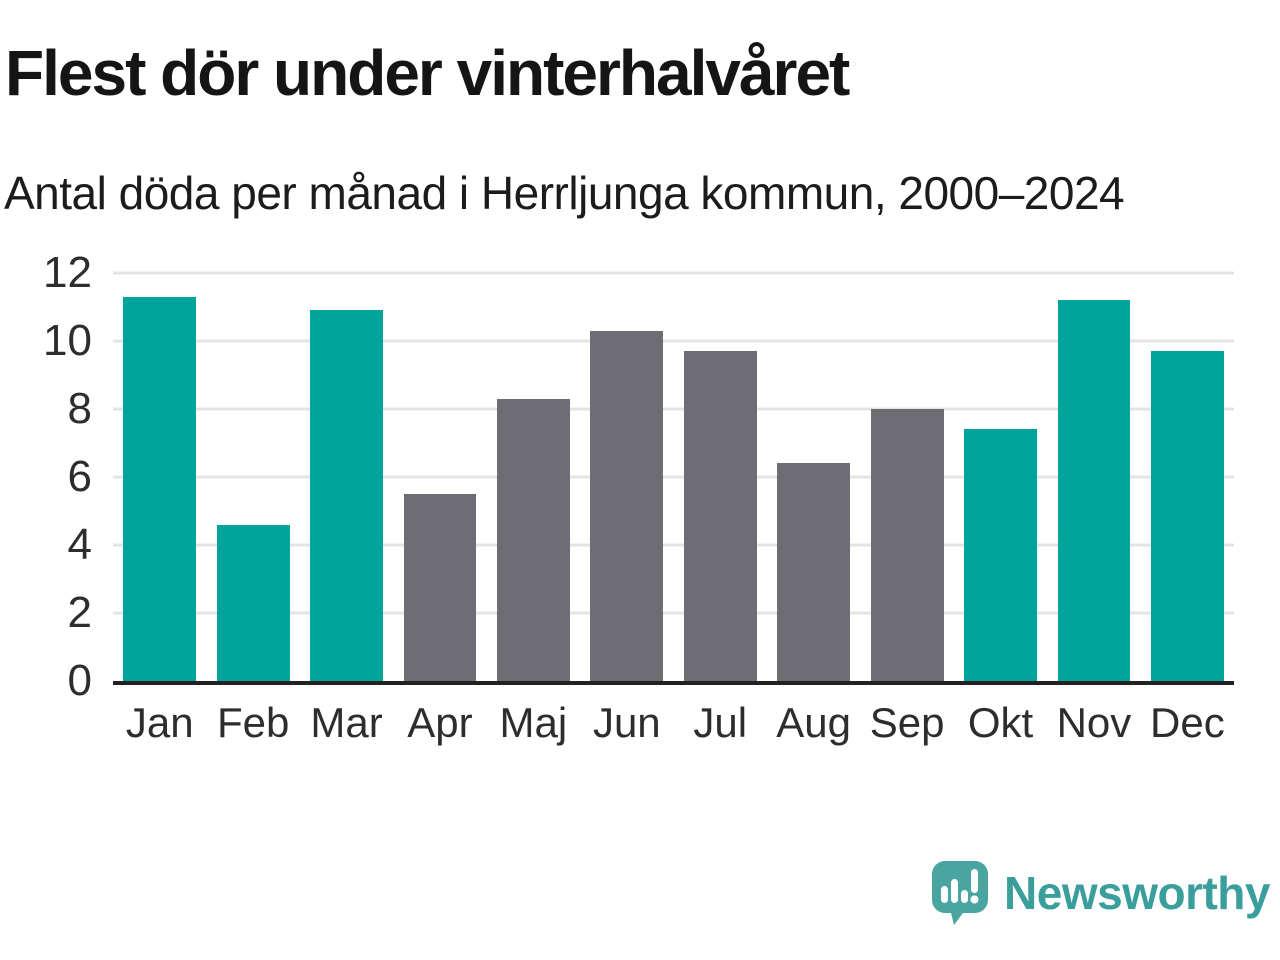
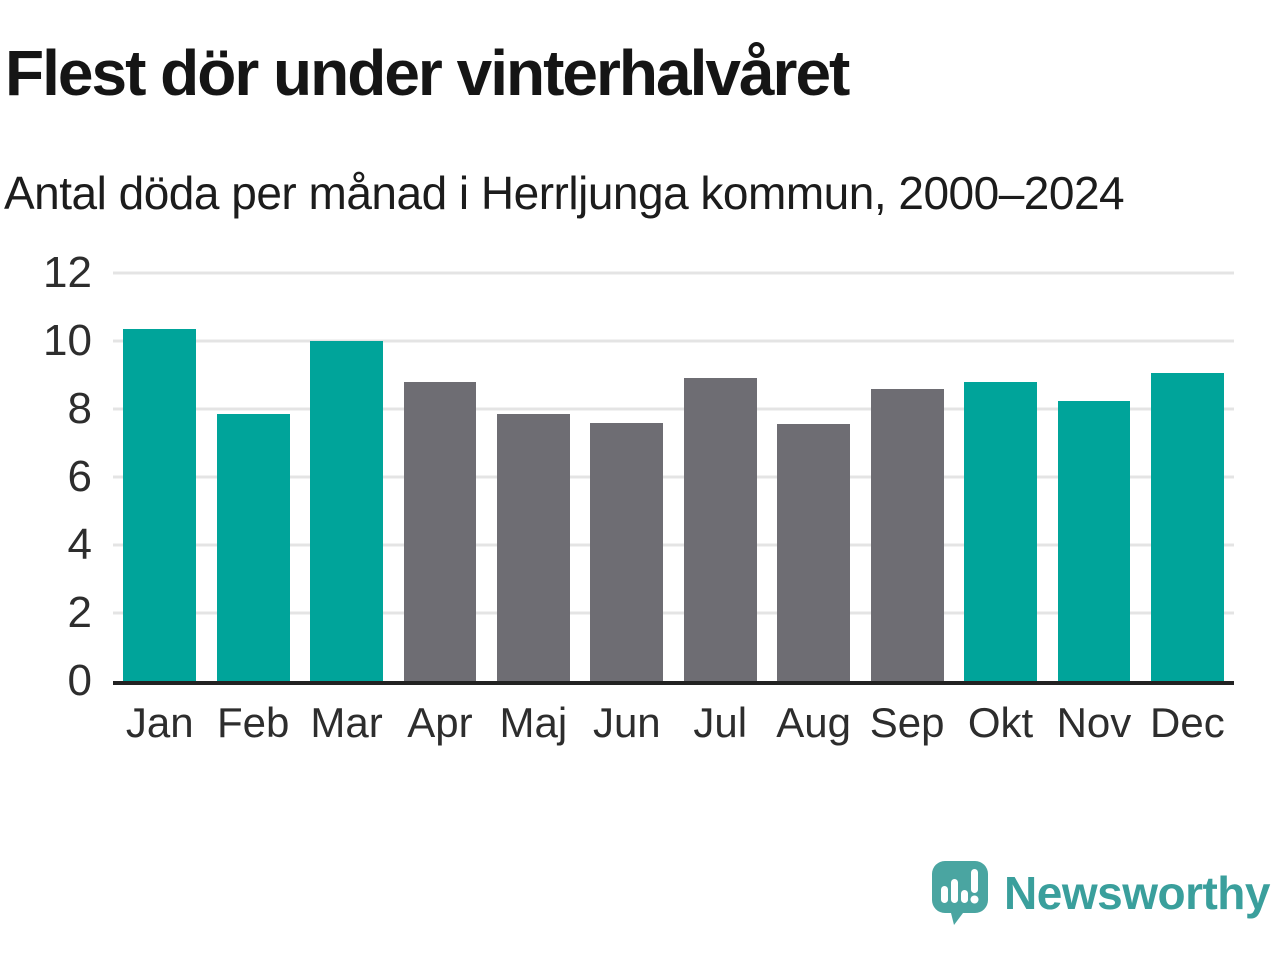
Jan: 11.3 -> 10.3
Feb: 4.6 -> 7.8
Mar: 10.9 -> 10.0
Apr: 5.5 -> 8.8
Maj: 8.3 -> 7.8
Jun: 10.3 -> 7.6
Jul: 9.7 -> 8.9
Aug: 6.4 -> 7.5
Sep: 8.0 -> 8.6
Okt: 7.4 -> 8.8
Nov: 11.2 -> 8.2
Dec: 9.7 -> 9.1
